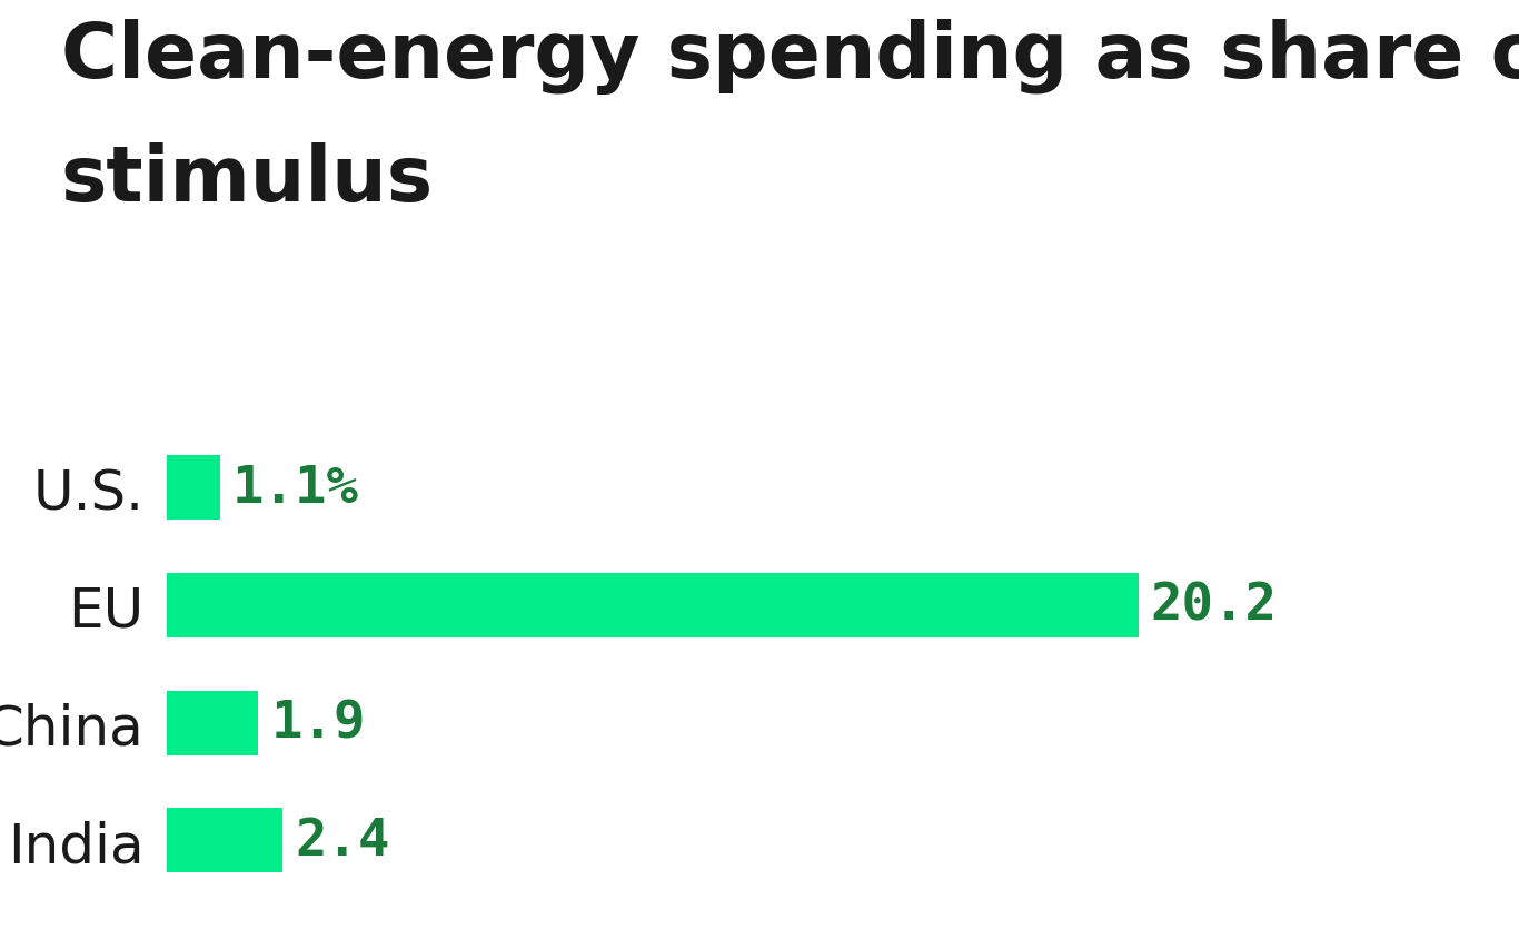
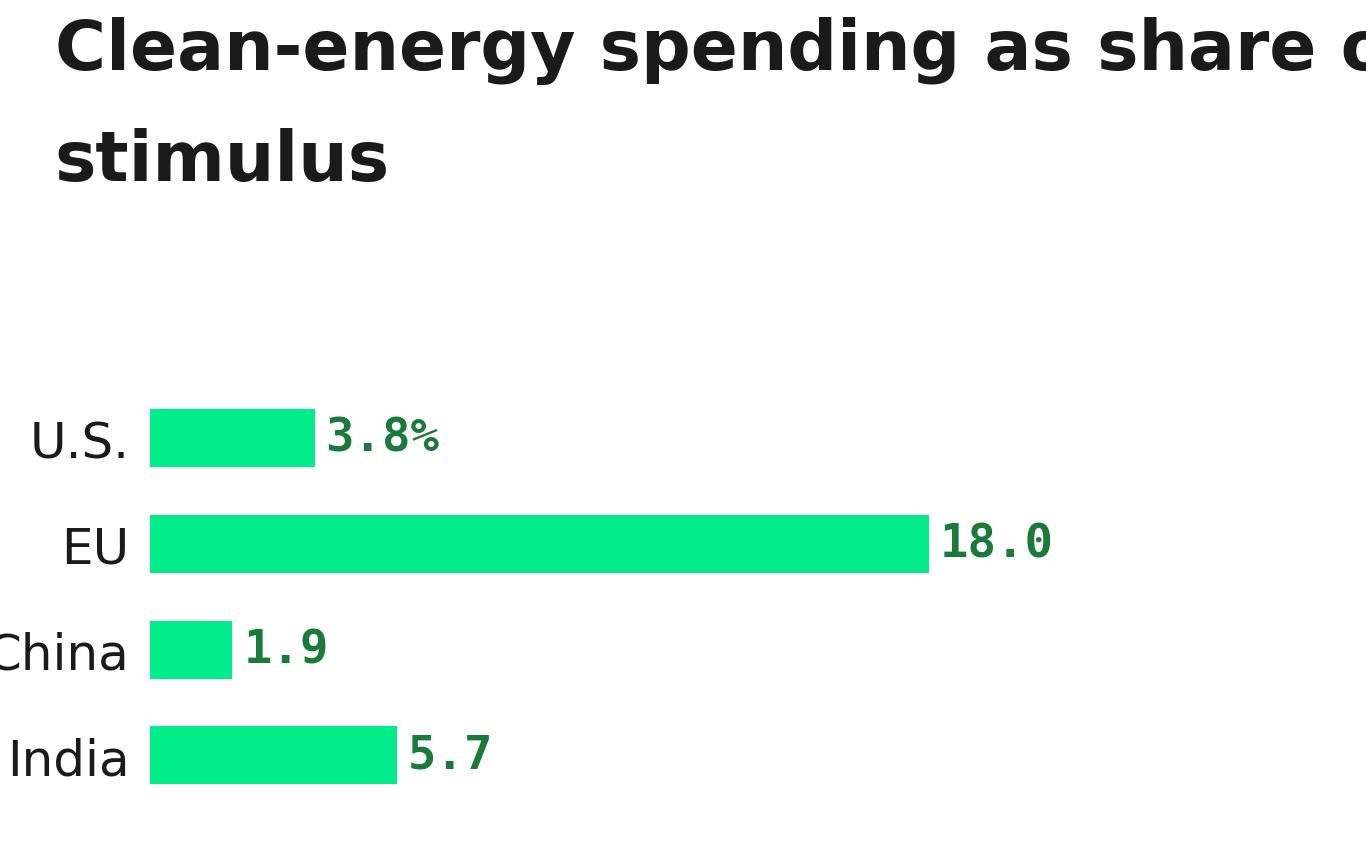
U.S.: 1.1% -> 3.8%
EU: 20.2 -> 18.0
India: 2.4 -> 5.7
